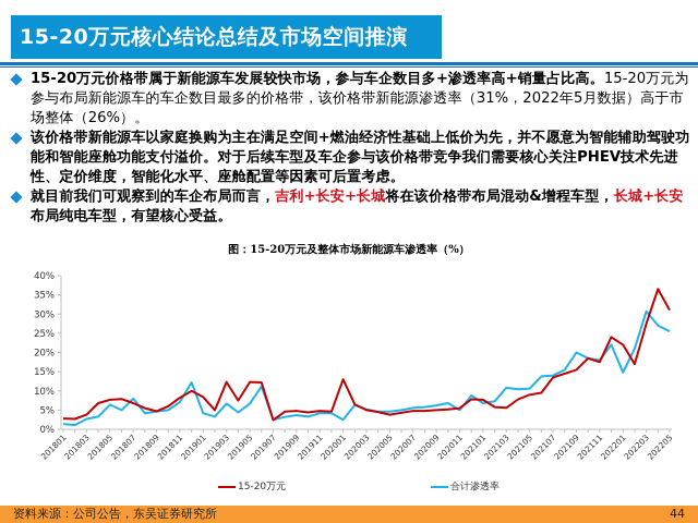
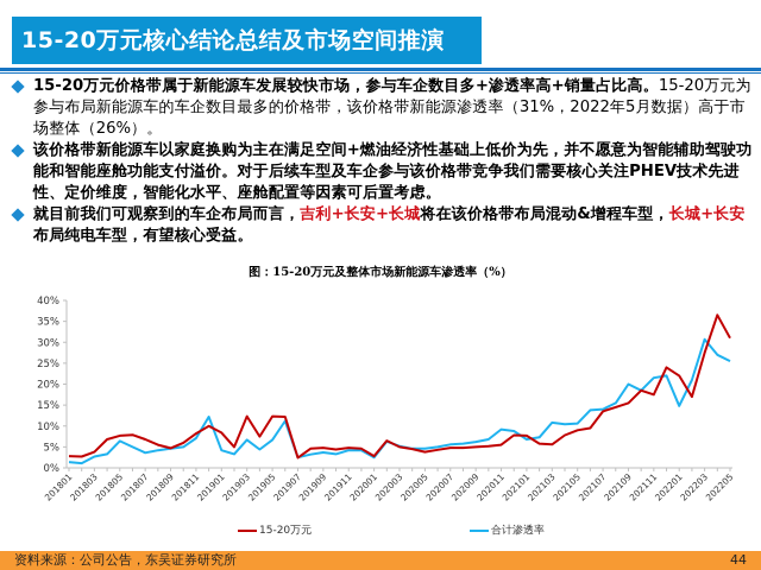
合计渗透率/201807: 8% -> 4%
15-20万元/202001: 13% -> 3%
合计渗透率/202011: 5% -> 9%
合计渗透率/202111: 18% -> 22%
